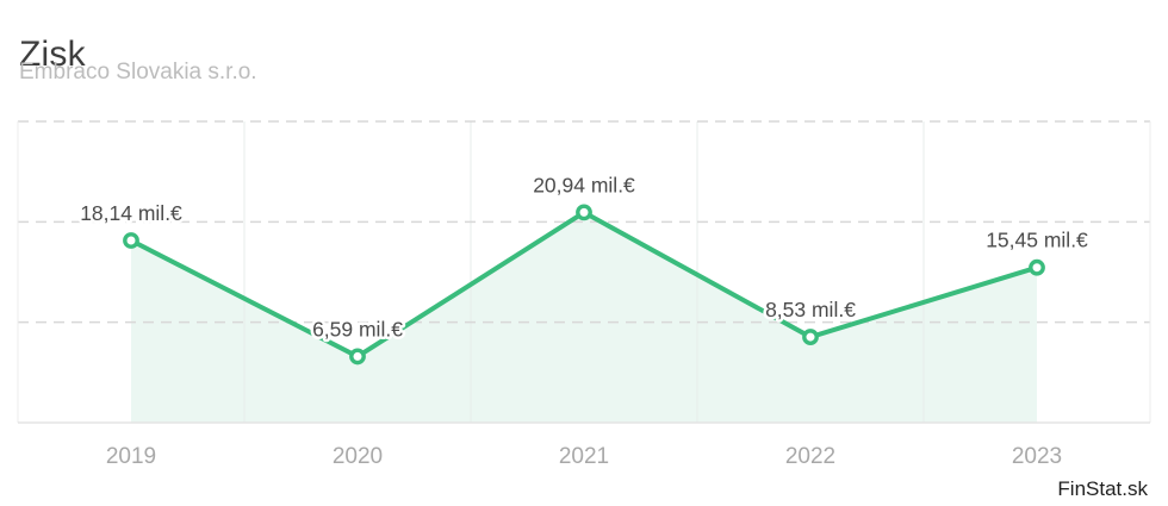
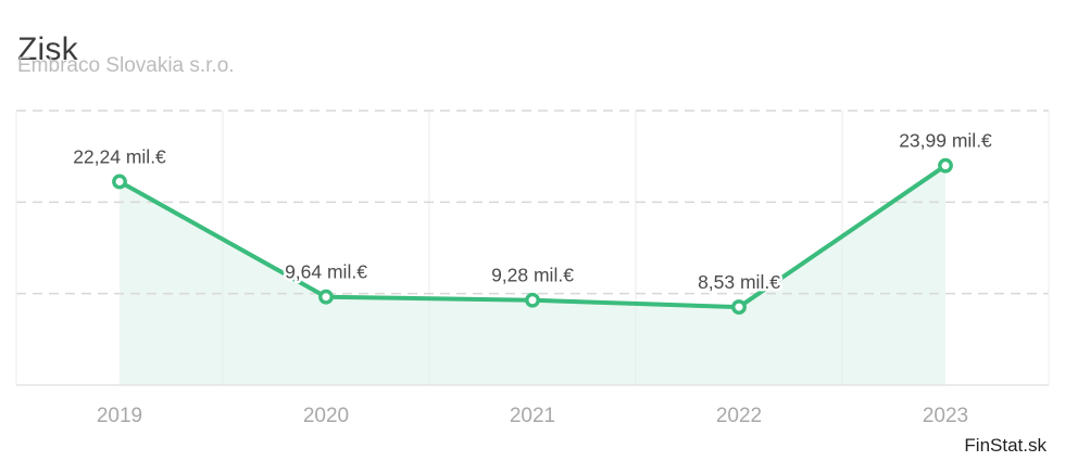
2019: 18,14 -> 22,24
2020: 6,59 -> 9,64
2021: 20,94 -> 9,28
2023: 15,45 -> 23,99
